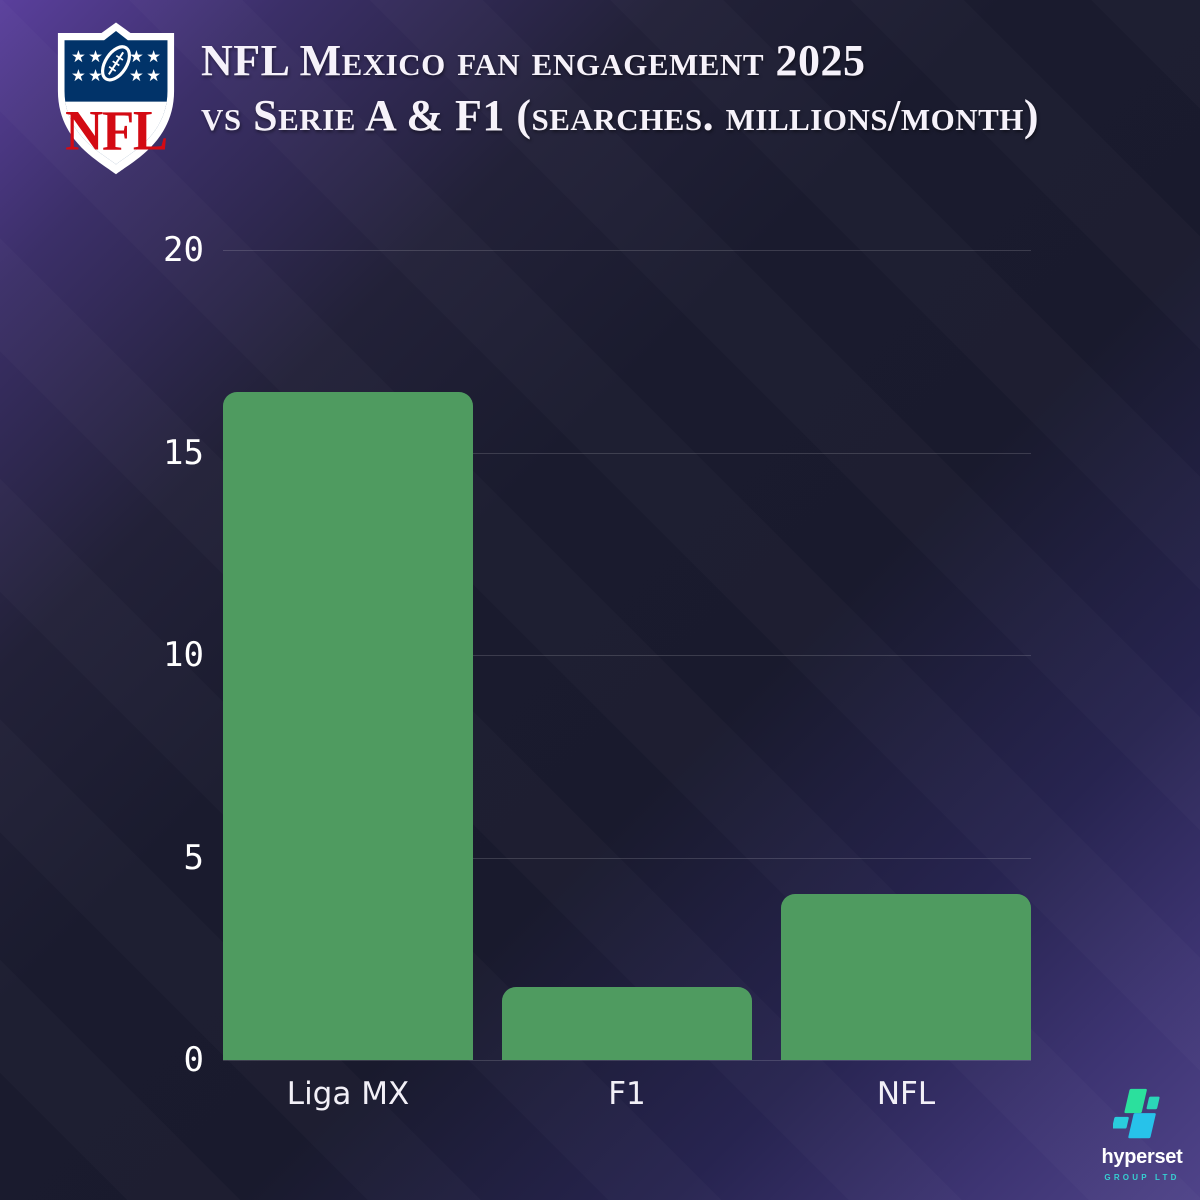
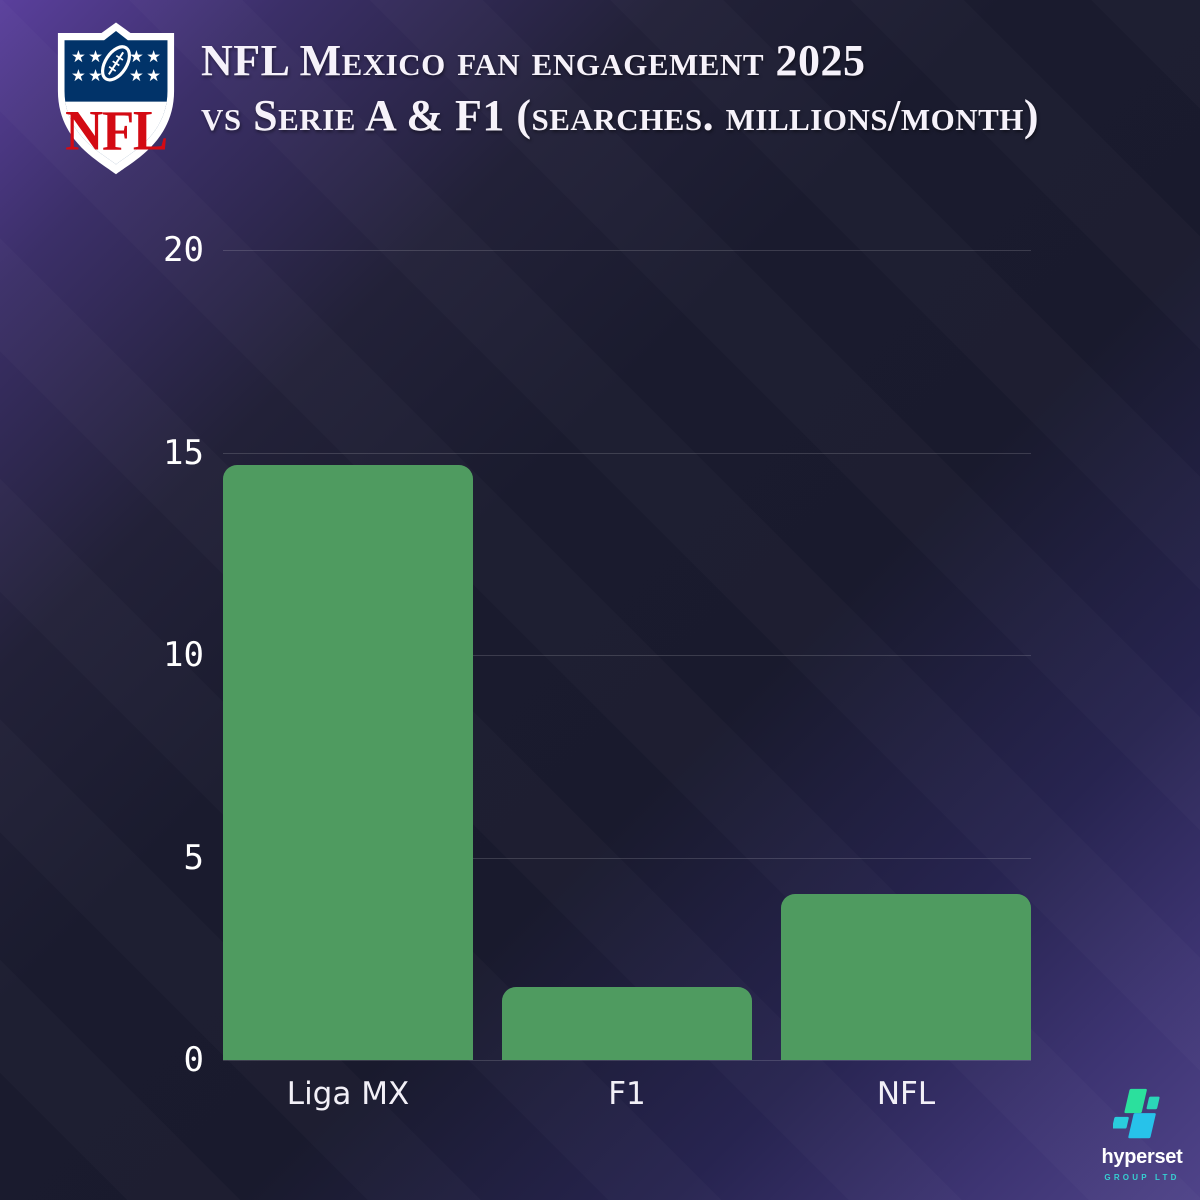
Liga MX: 16.5 -> 14.7
